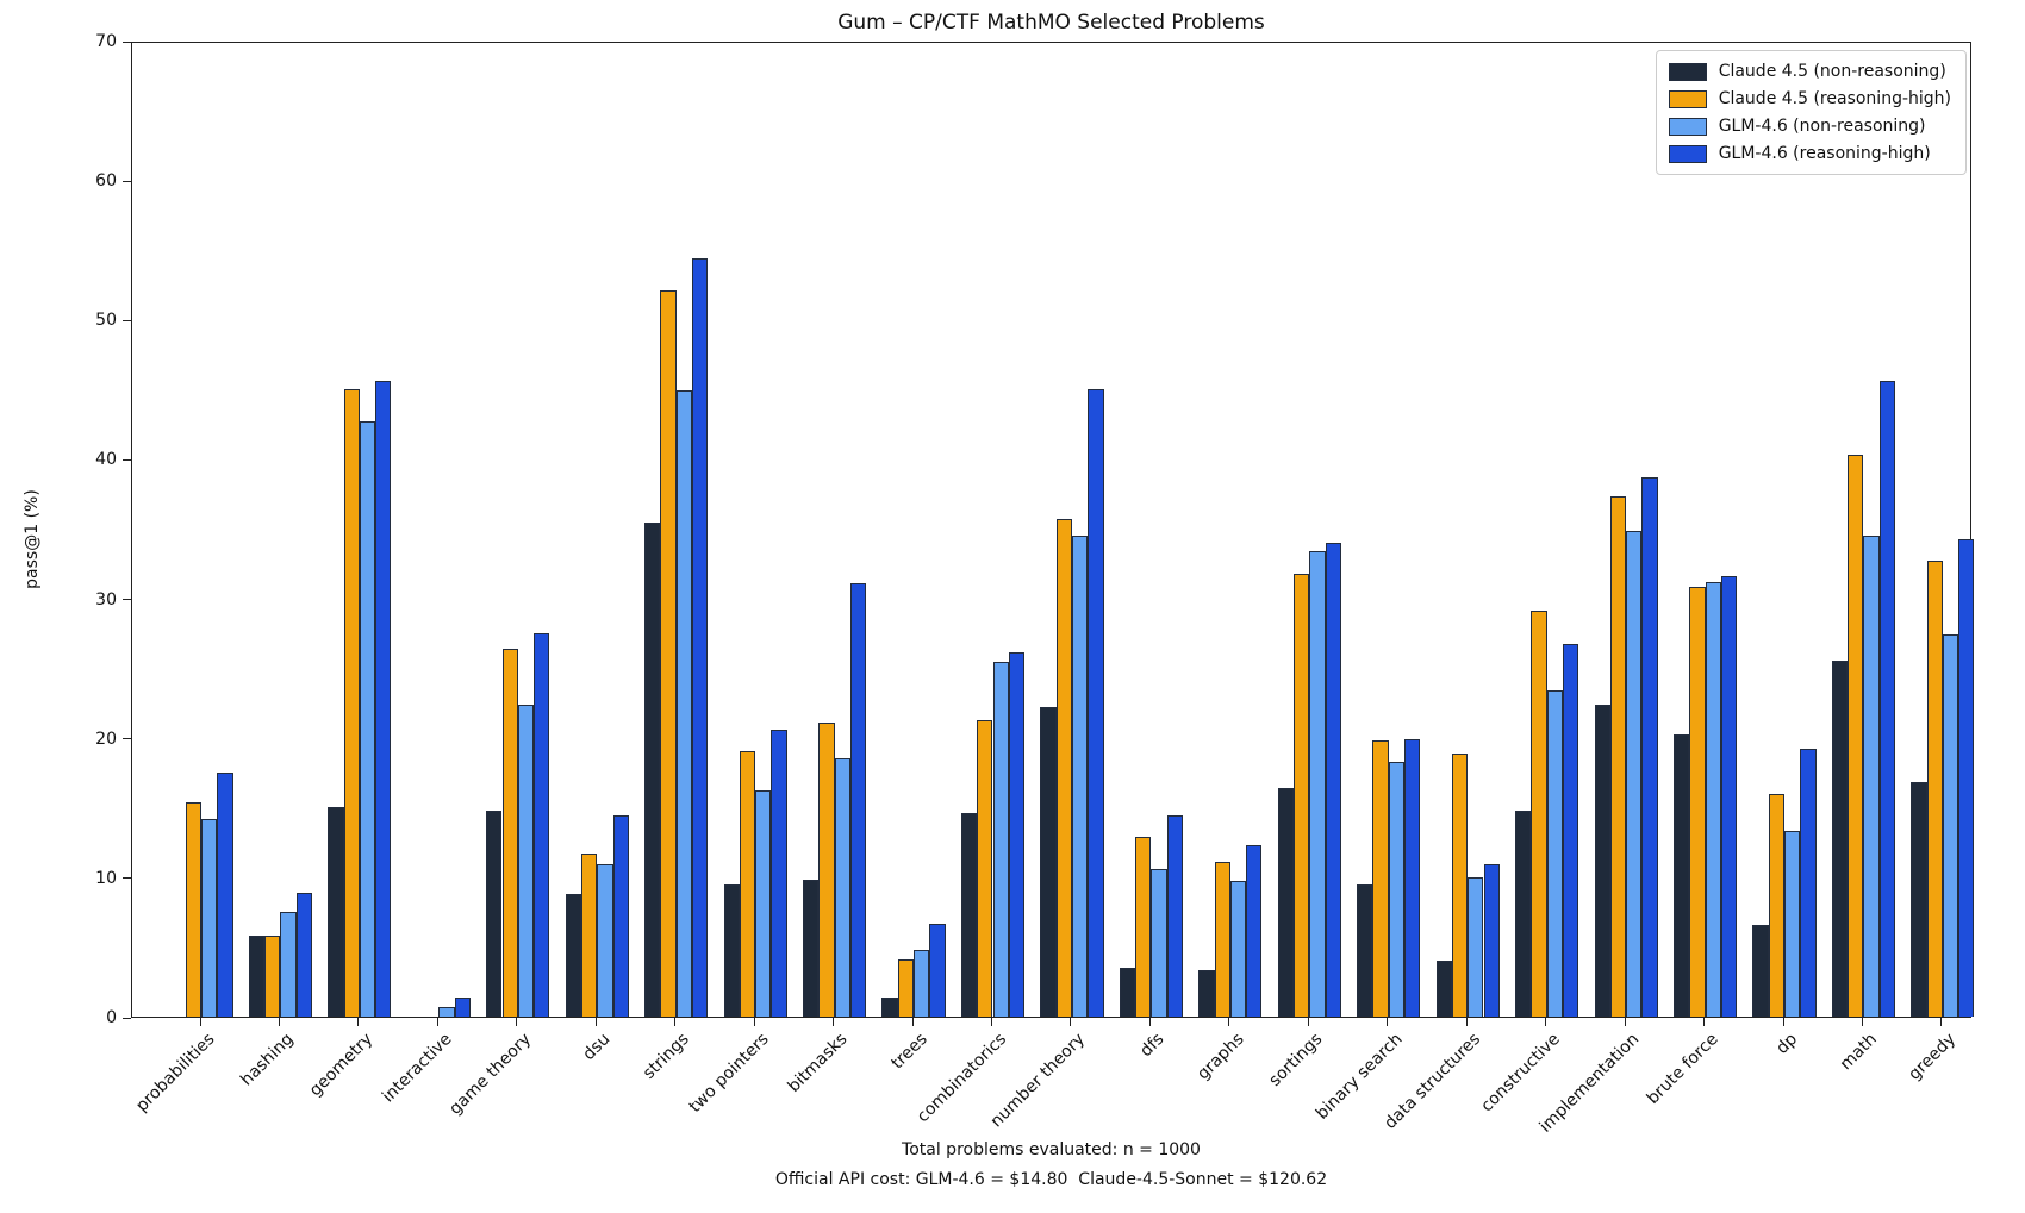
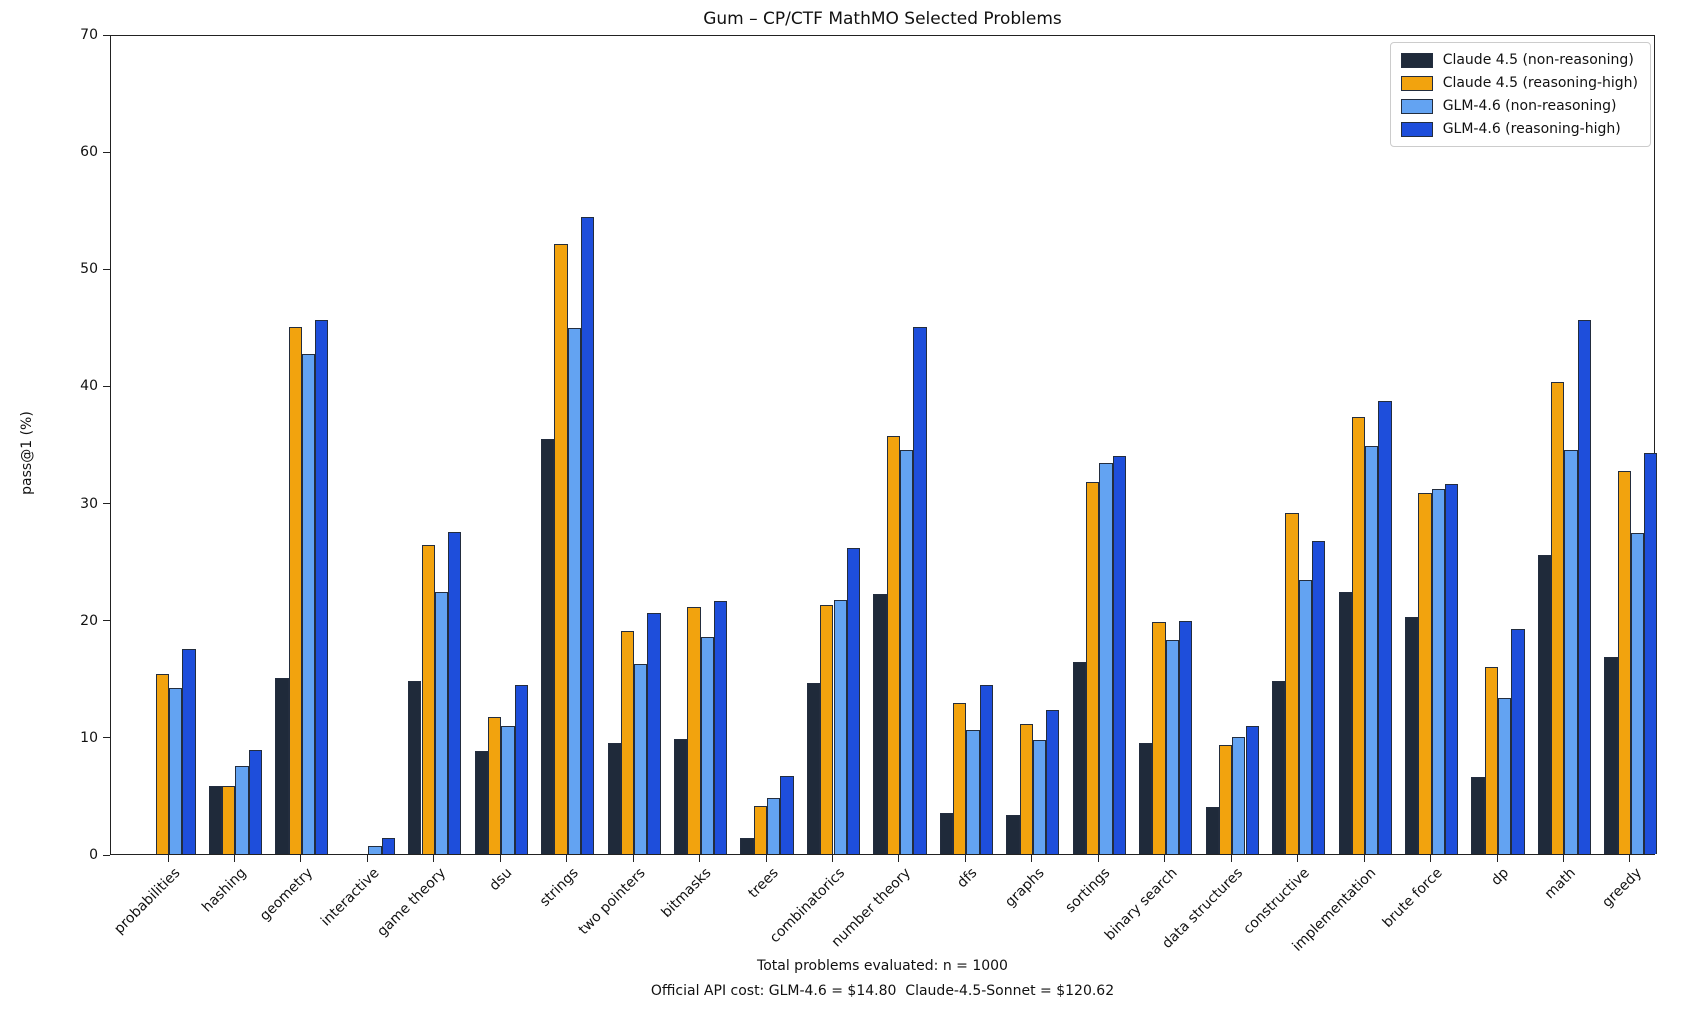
GLM-4.6 (reasoning-high)/bitmasks: 31.1 -> 21.6
GLM-4.6 (non-reasoning)/combinatorics: 25.4 -> 21.7
Claude 4.5 (reasoning-high)/data structures: 18.9 -> 9.3
